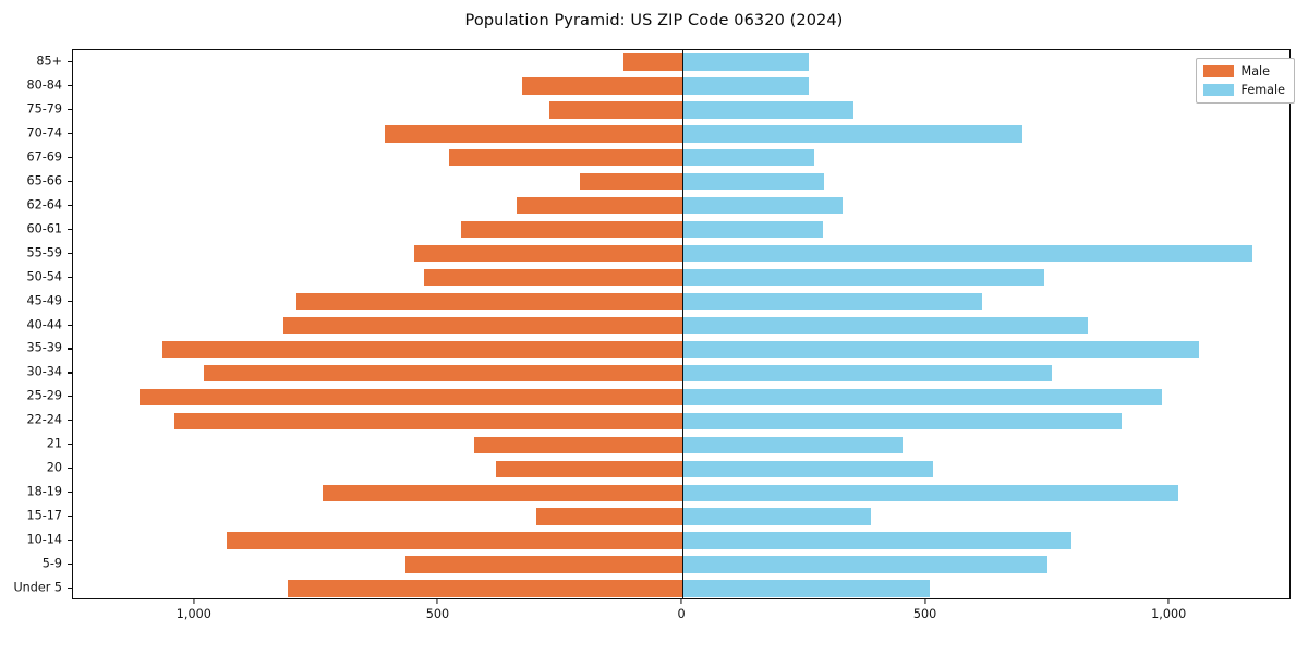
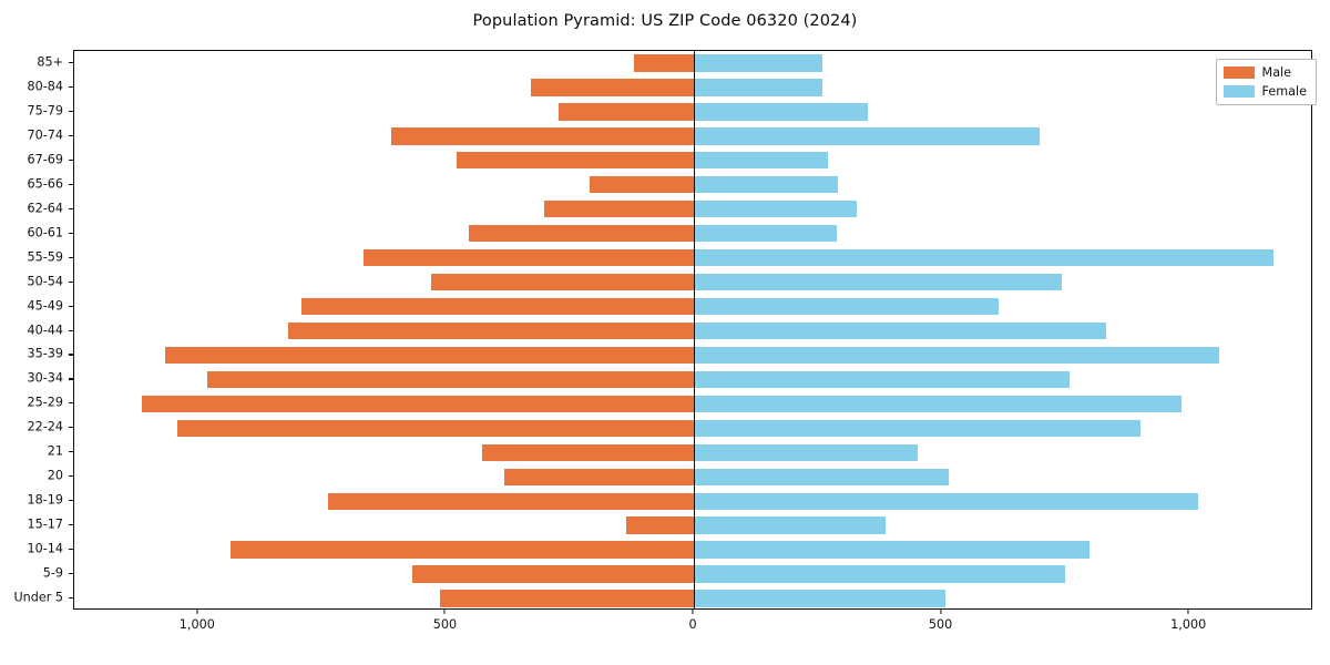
Male/62-64: 340 -> 300
Male/55-59: 550 -> 670
Male/15-17: 300 -> 140
Male/Under 5: 810 -> 510
